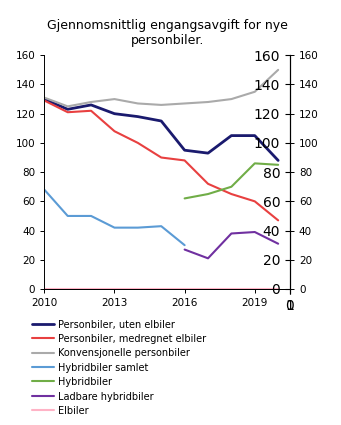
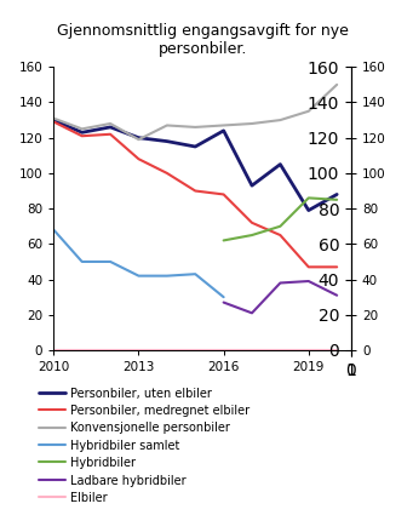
Konvensjonelle personbiler/2013: 130 -> 119
Personbiler, uten elbiler/2016: 95 -> 124
Personbiler, uten elbiler/2019: 105 -> 79
Personbiler, medregnet elbiler/2019: 60 -> 47
